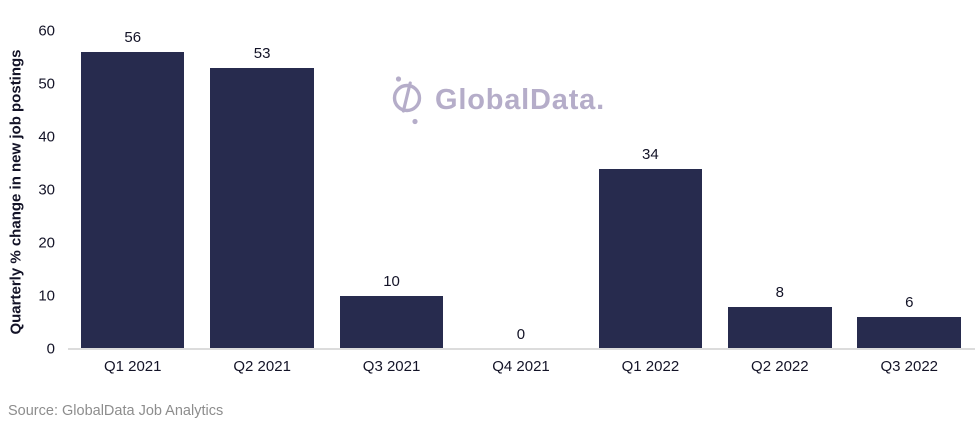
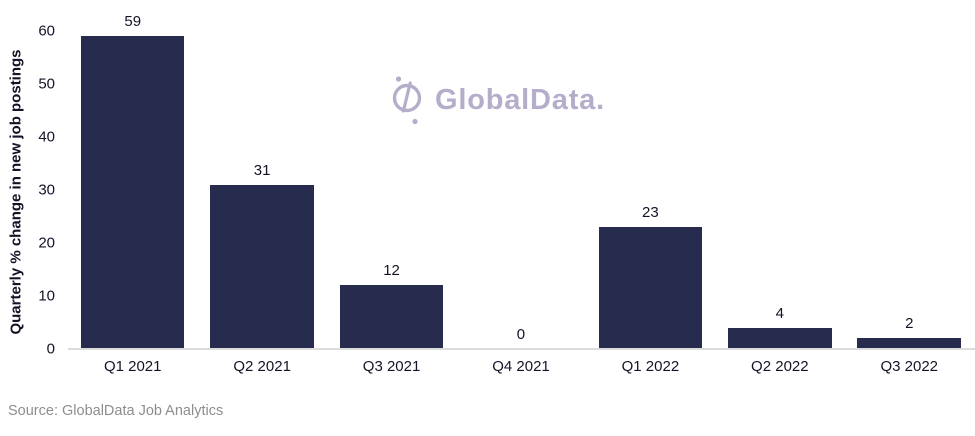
Q1 2021: 56 -> 59
Q2 2021: 53 -> 31
Q3 2021: 10 -> 12
Q1 2022: 34 -> 23
Q2 2022: 8 -> 4
Q3 2022: 6 -> 2
